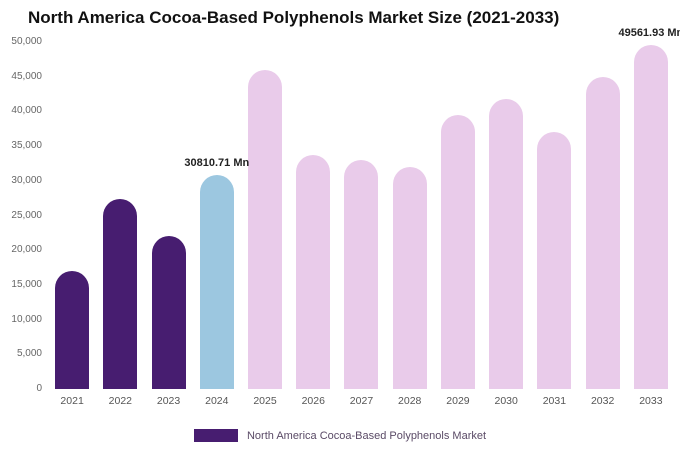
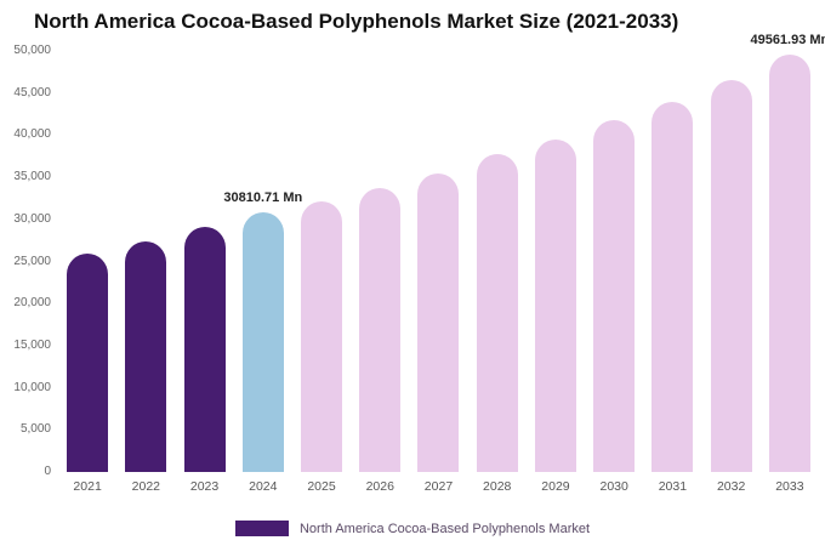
2021: 17000 -> 26000
2023: 22000 -> 29000
2025: 46000 -> 32000
2027: 33000 -> 35000
2028: 32000 -> 38000
2031: 37000 -> 44000
2032: 45000 -> 46000
